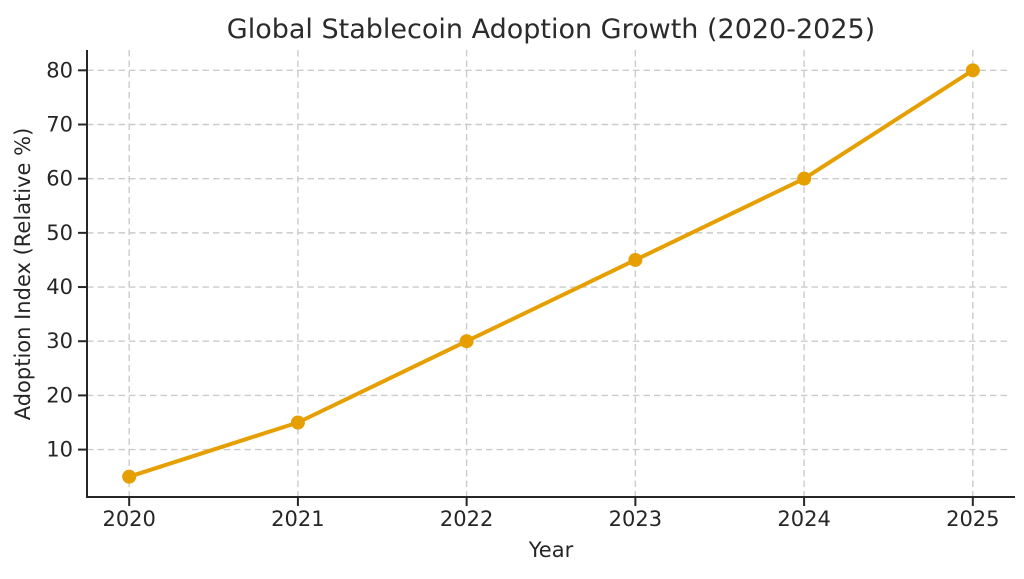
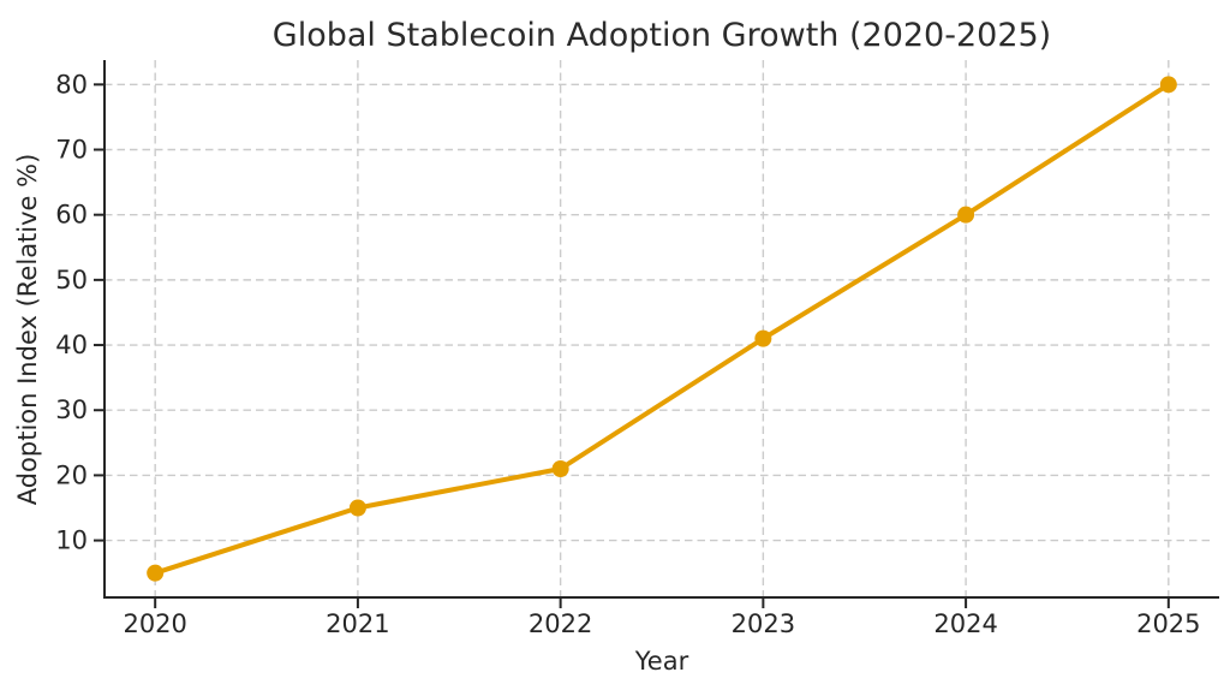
2022: 30 -> 21
2023: 45 -> 41
